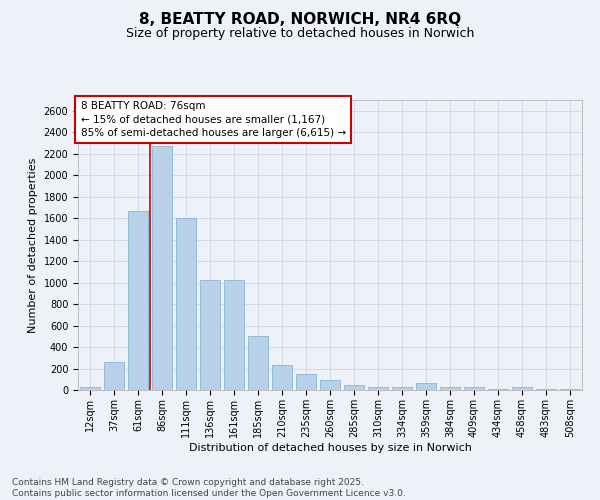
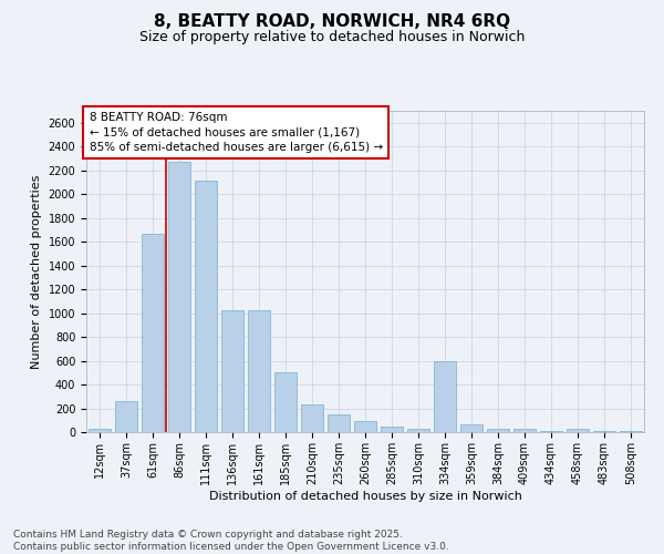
111sqm: 1600 -> 2110
334sqm: 20 -> 600
